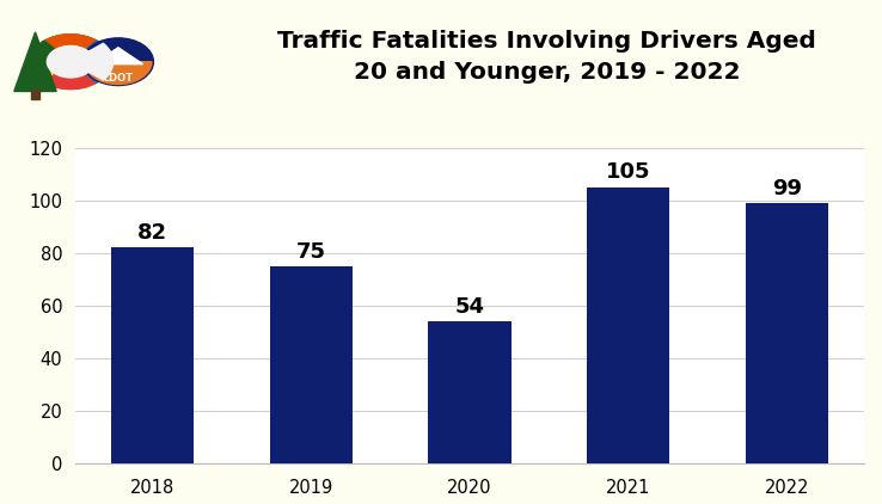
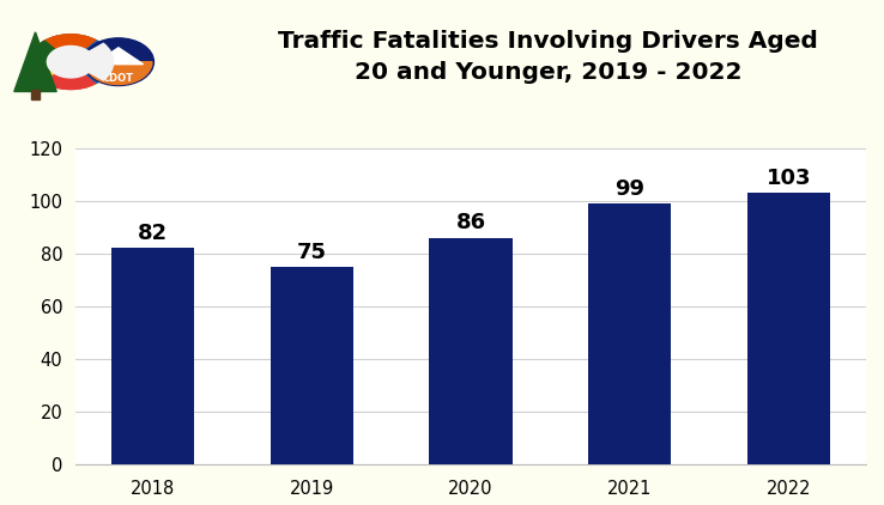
2020: 54 -> 86
2021: 105 -> 99
2022: 99 -> 103
